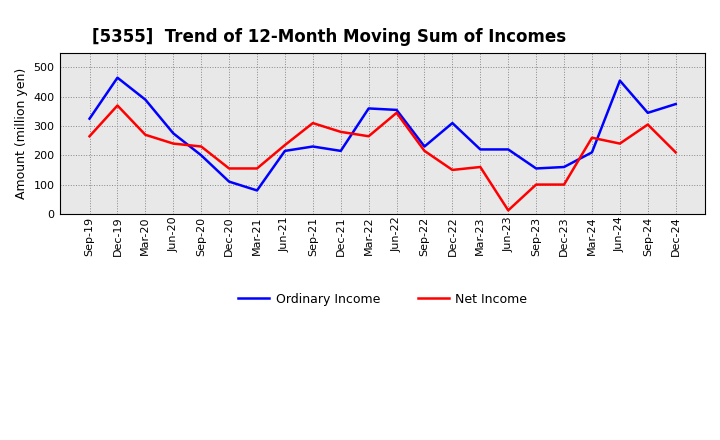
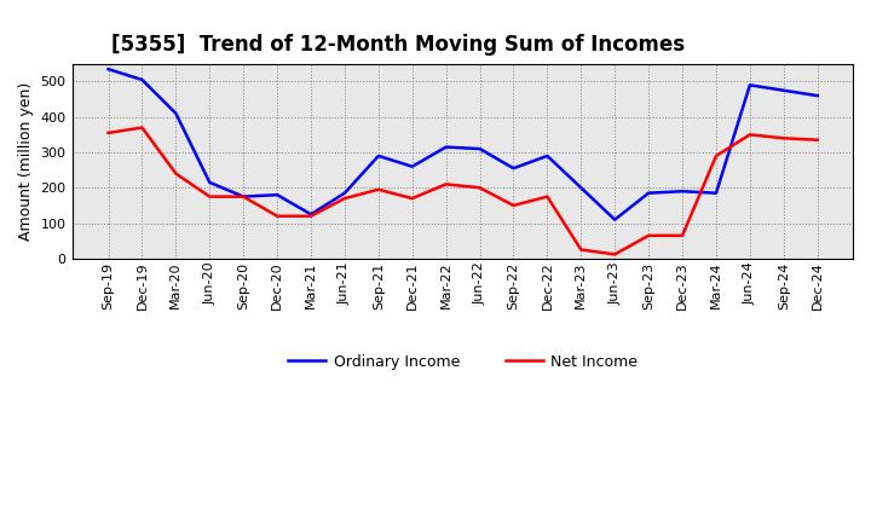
Ordinary Income/Sep-19: 325 -> 535
Net Income/Sep-19: 265 -> 355
Ordinary Income/Dec-19: 465 -> 505
Ordinary Income/Mar-20: 390 -> 410
Net Income/Mar-20: 270 -> 240
Ordinary Income/Jun-20: 275 -> 215
Net Income/Jun-20: 240 -> 175
Ordinary Income/Sep-20: 200 -> 175
Net Income/Sep-20: 230 -> 175
Ordinary Income/Dec-20: 110 -> 180
Net Income/Dec-20: 155 -> 120
Ordinary Income/Mar-21: 80 -> 125
Net Income/Mar-21: 155 -> 120
Ordinary Income/Jun-21: 215 -> 185
Net Income/Jun-21: 235 -> 170
Ordinary Income/Sep-21: 230 -> 290
Net Income/Sep-21: 310 -> 195
Ordinary Income/Dec-21: 215 -> 260
Net Income/Dec-21: 280 -> 170
Ordinary Income/Mar-22: 360 -> 315
Net Income/Mar-22: 265 -> 210
Ordinary Income/Jun-22: 355 -> 310
Net Income/Jun-22: 345 -> 200
Ordinary Income/Sep-22: 230 -> 255
Net Income/Sep-22: 215 -> 150
Ordinary Income/Dec-22: 310 -> 290
Net Income/Dec-22: 150 -> 175
Ordinary Income/Mar-23: 220 -> 200
Net Income/Mar-23: 160 -> 25
Ordinary Income/Jun-23: 220 -> 110
Ordinary Income/Sep-23: 155 -> 185
Net Income/Sep-23: 100 -> 65
Ordinary Income/Dec-23: 160 -> 190
Net Income/Dec-23: 100 -> 65
Ordinary Income/Mar-24: 210 -> 185
Net Income/Mar-24: 260 -> 290
Ordinary Income/Jun-24: 455 -> 490
Net Income/Jun-24: 240 -> 350
Ordinary Income/Sep-24: 345 -> 475
Net Income/Sep-24: 305 -> 340
Ordinary Income/Dec-24: 375 -> 460
Net Income/Dec-24: 210 -> 335
